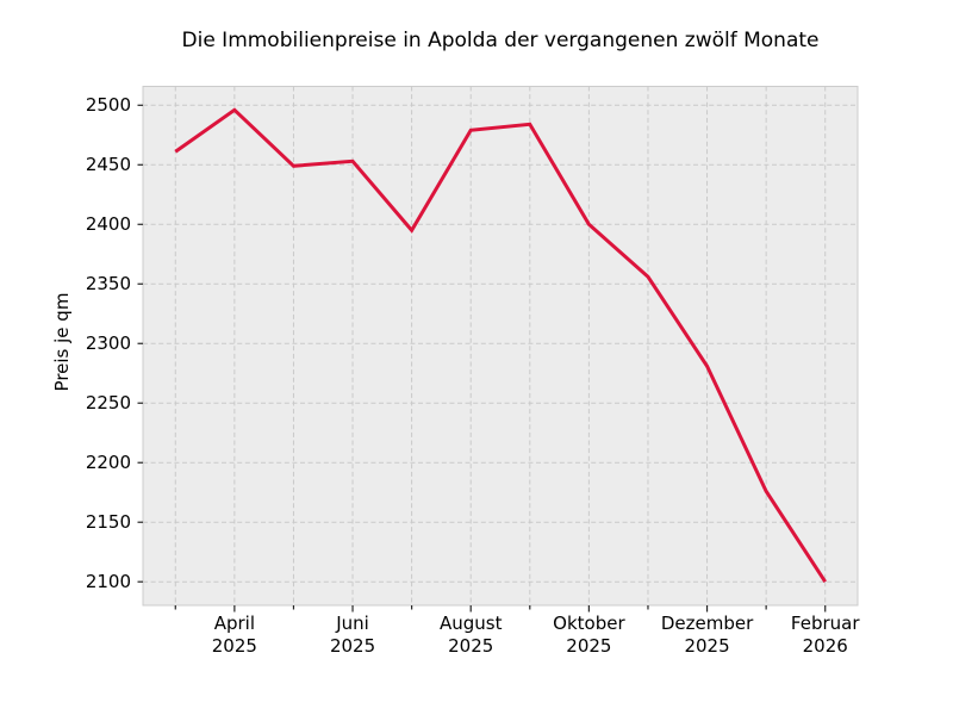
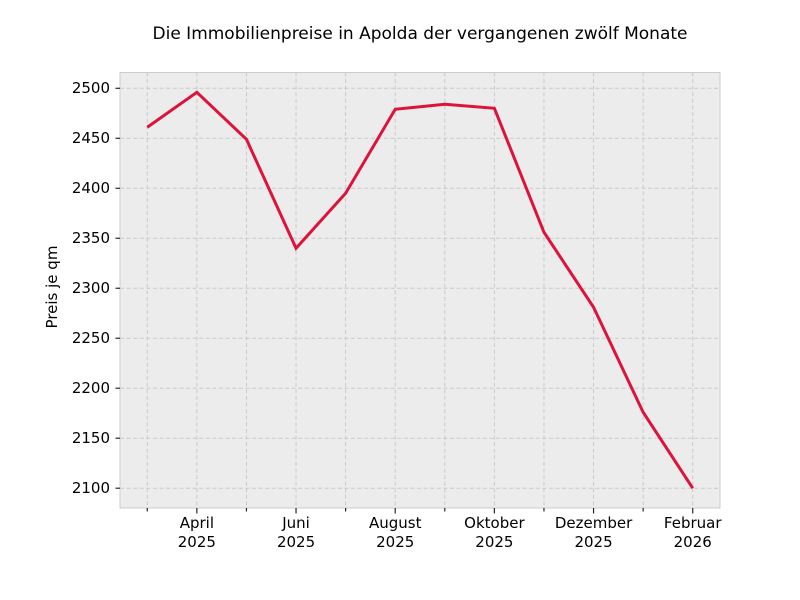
Juni 2025: 2450 -> 2340
Oktober 2025: 2400 -> 2480
